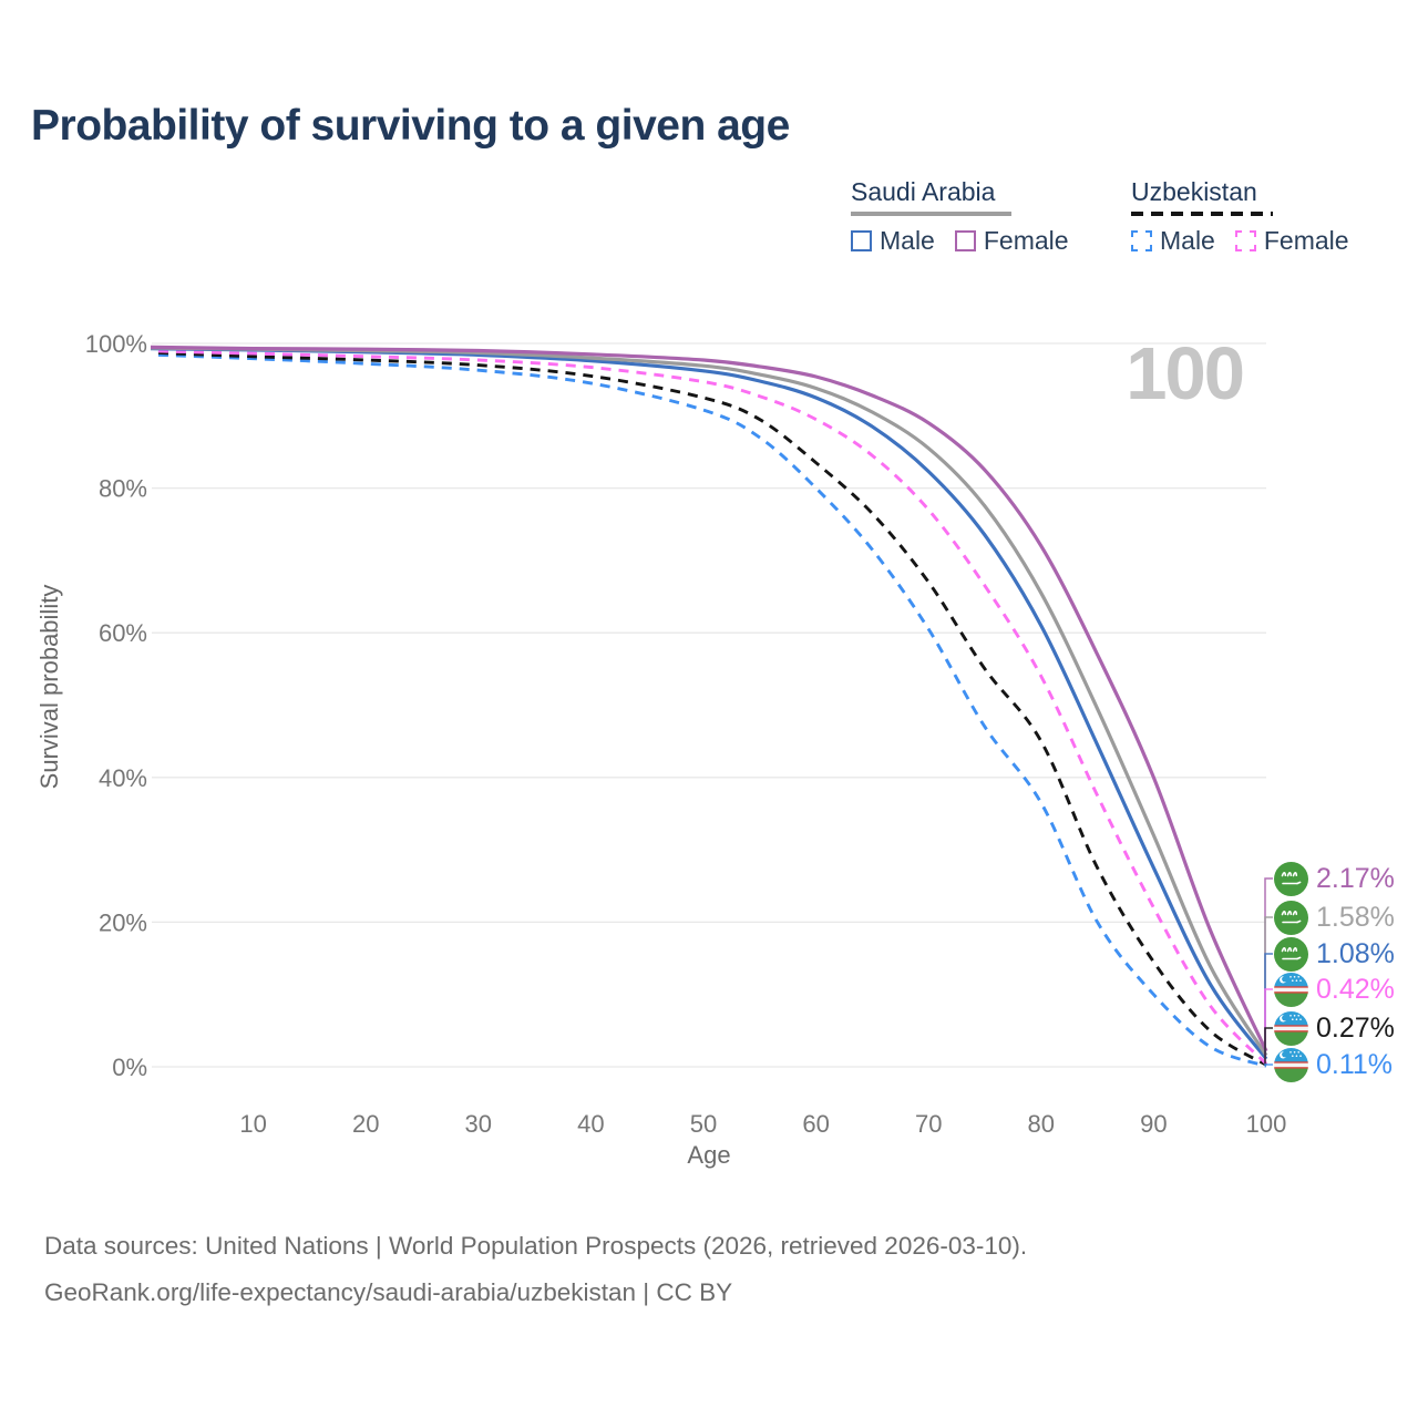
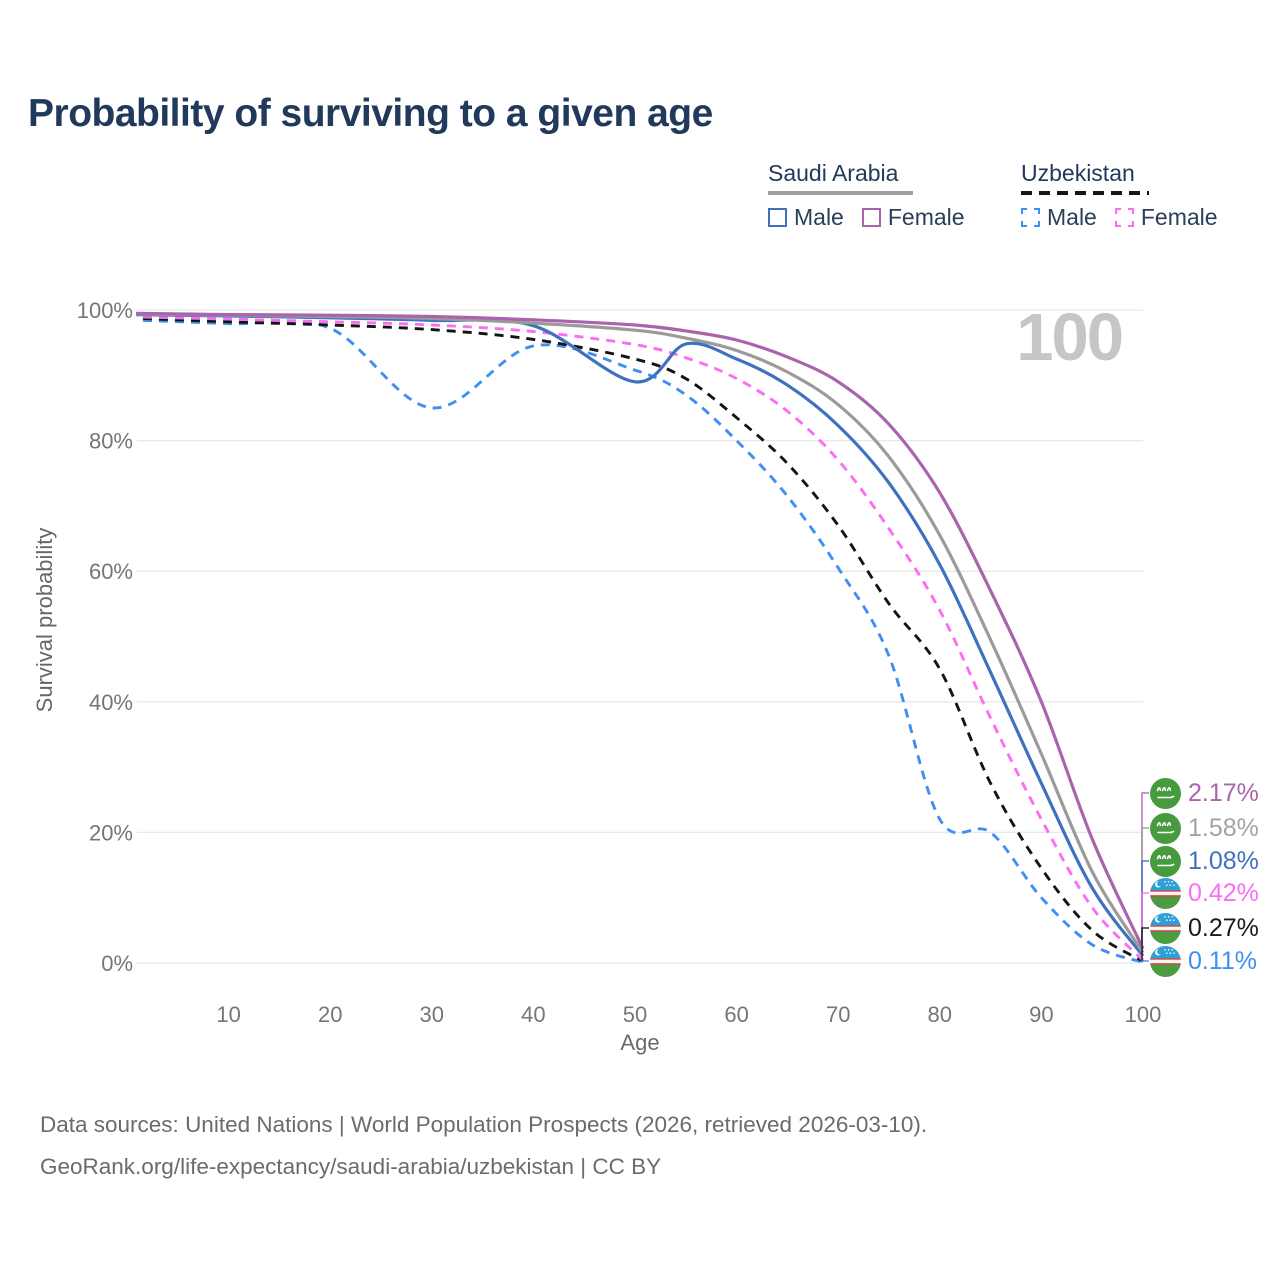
Uzbekistan Male/30: 96% -> 85%
Saudi Arabia Male/50: 96% -> 89%
Uzbekistan Male/80: 36% -> 22%
